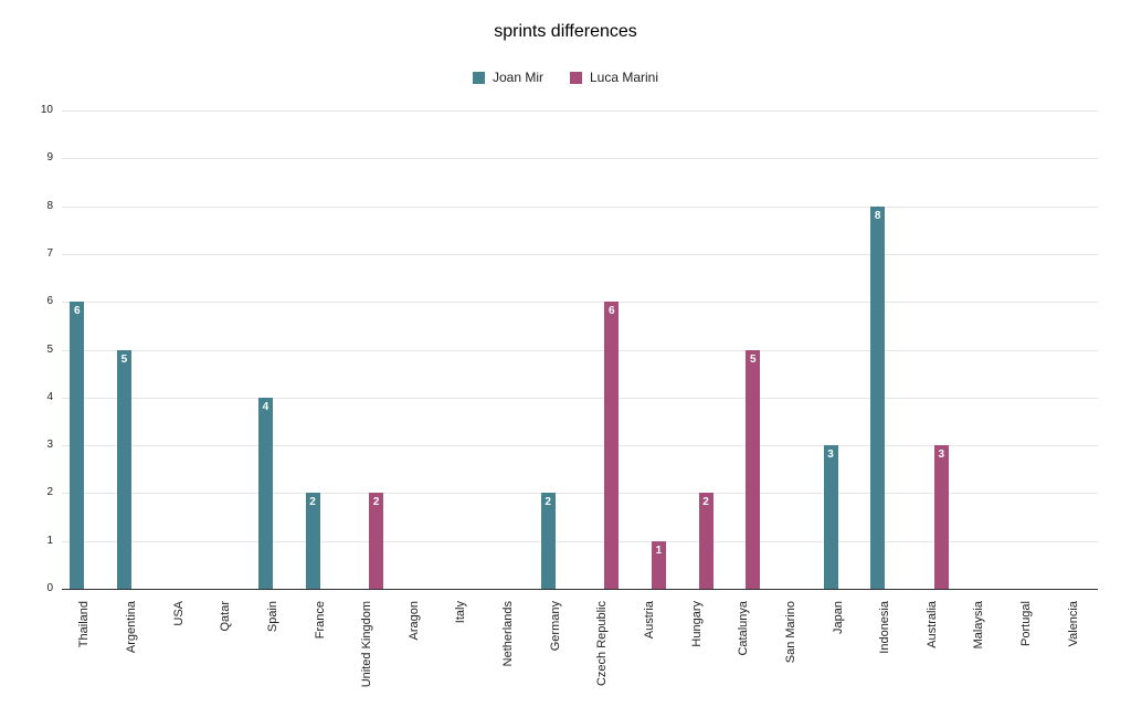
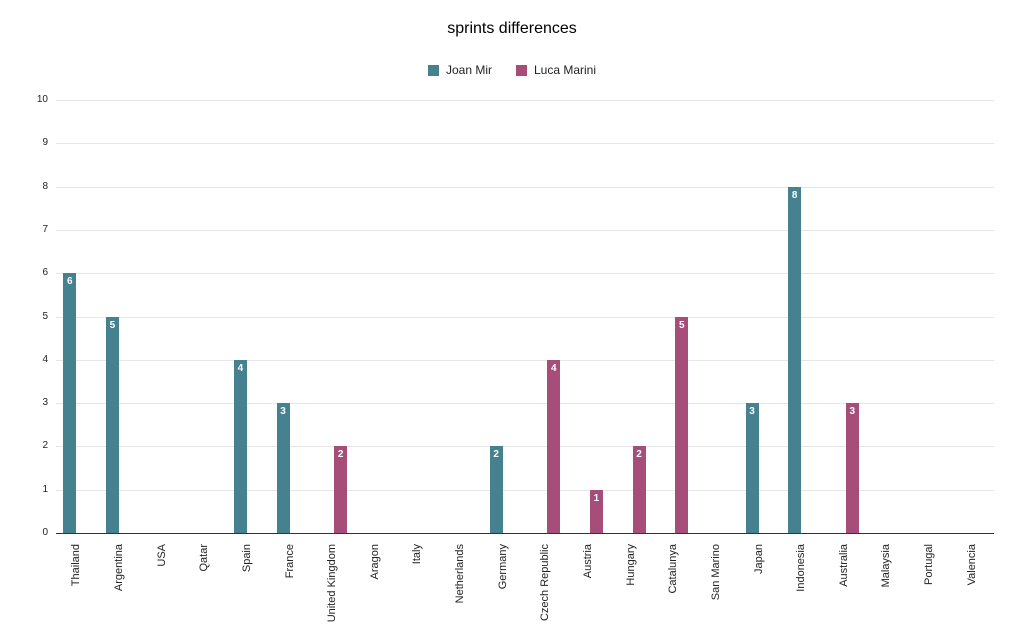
Joan Mir/France: 2 -> 3
Luca Marini/Czech Republic: 6 -> 4
